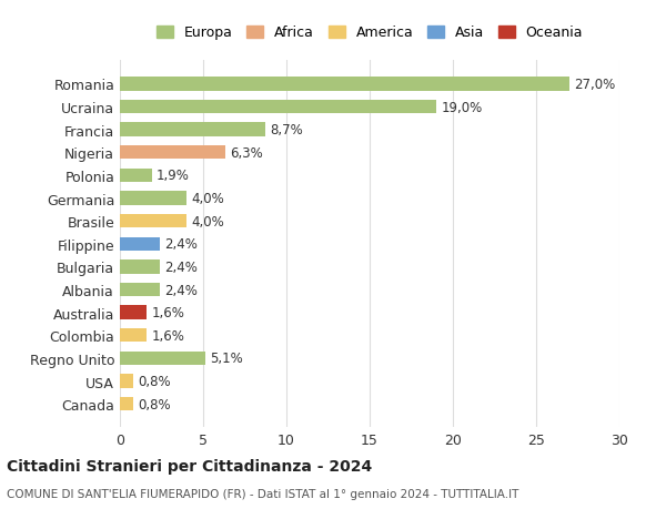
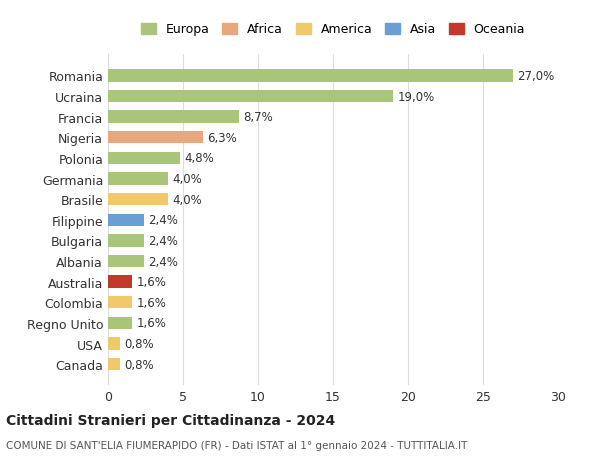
Polonia: 1,9% -> 4,8%
Regno Unito: 5,1% -> 1,6%
